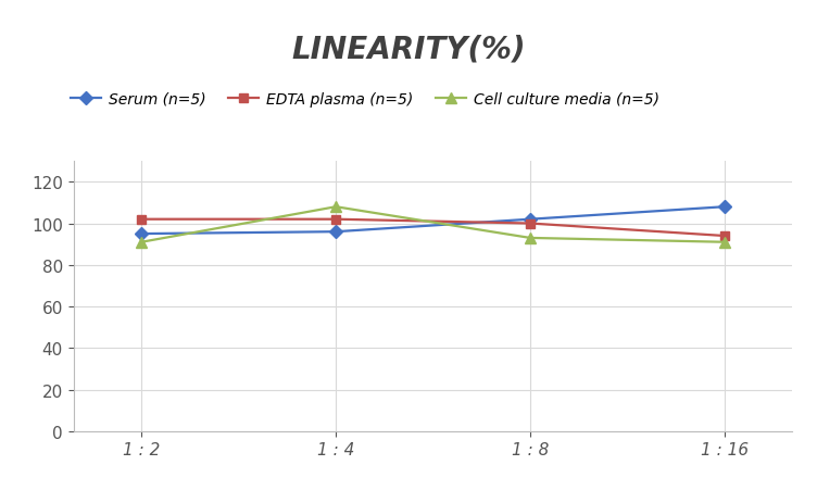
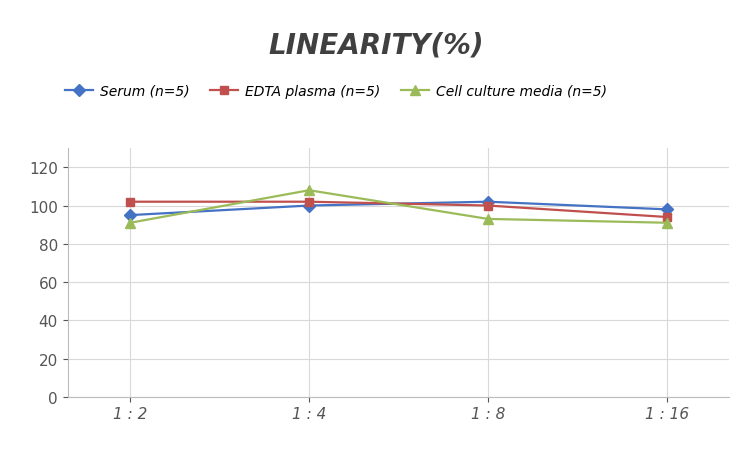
Serum (n=5)/1 : 4: 96 -> 100
Serum (n=5)/1 : 16: 108 -> 98
